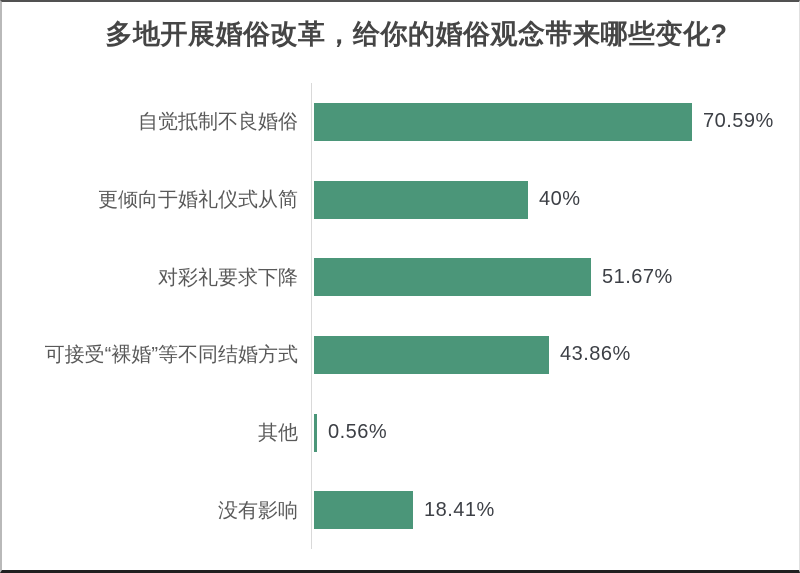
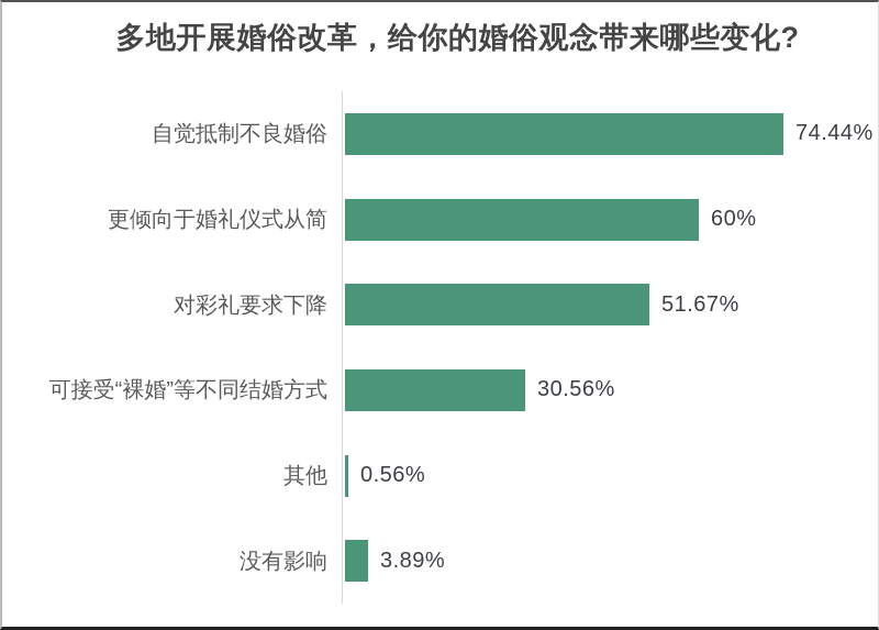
自觉抵制不良婚俗: 70.59% -> 74.44%
更倾向于婚礼仪式从简: 40% -> 60%
可接受“裸婚”等不同结婚方式: 43.86% -> 30.56%
没有影响: 18.41% -> 3.89%
